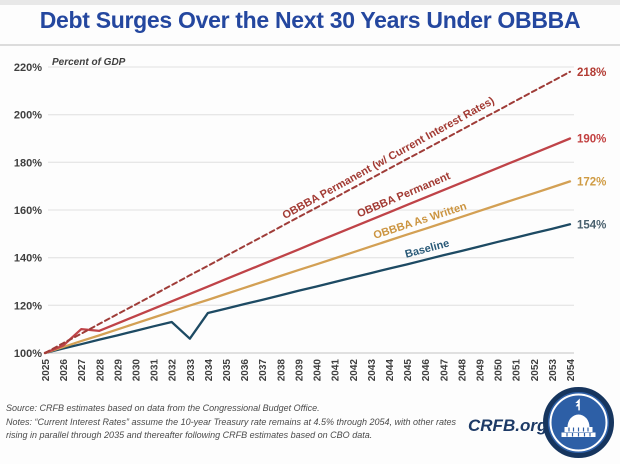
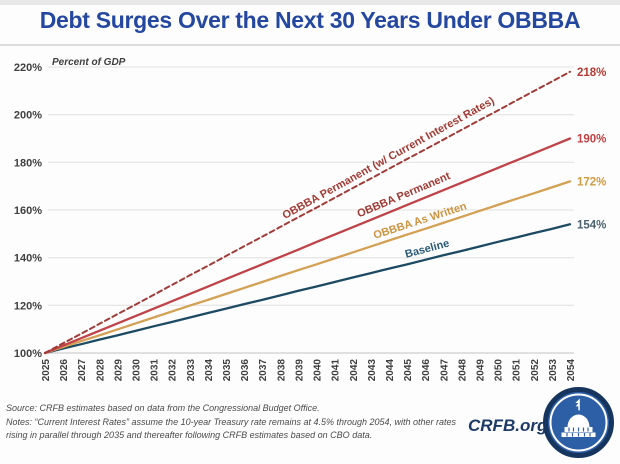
OBBBA Permanent/2027: 110% -> 106%
Baseline/2033: 106% -> 115%
